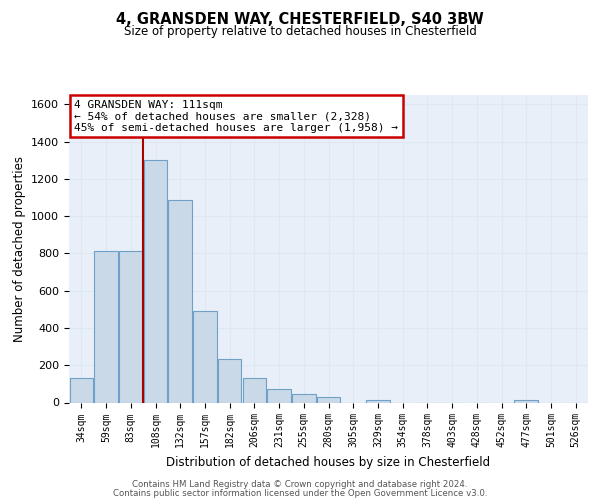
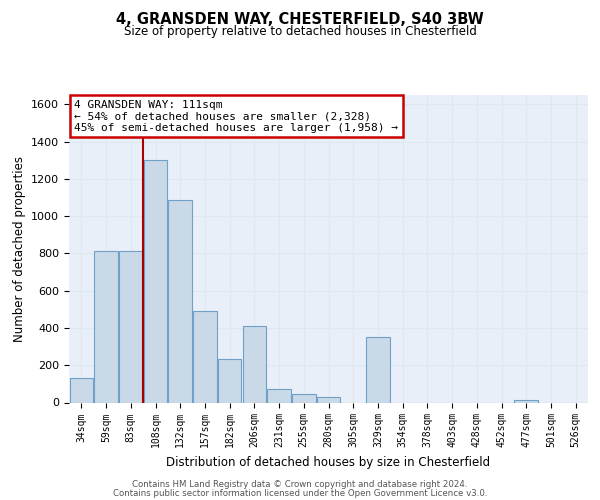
206sqm: 130 -> 410
329sqm: 20 -> 350
